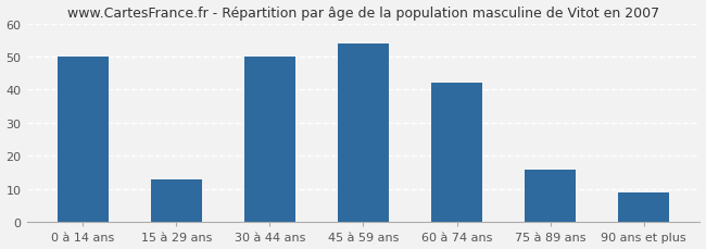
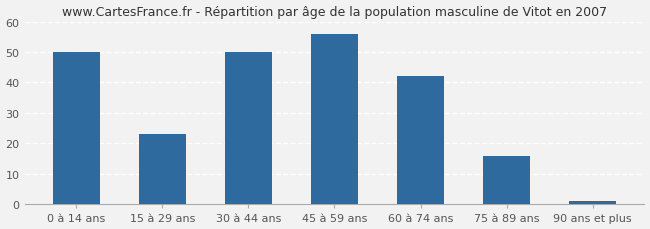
15 à 29 ans: 13 -> 23
45 à 59 ans: 54 -> 56
90 ans et plus: 9 -> 1
